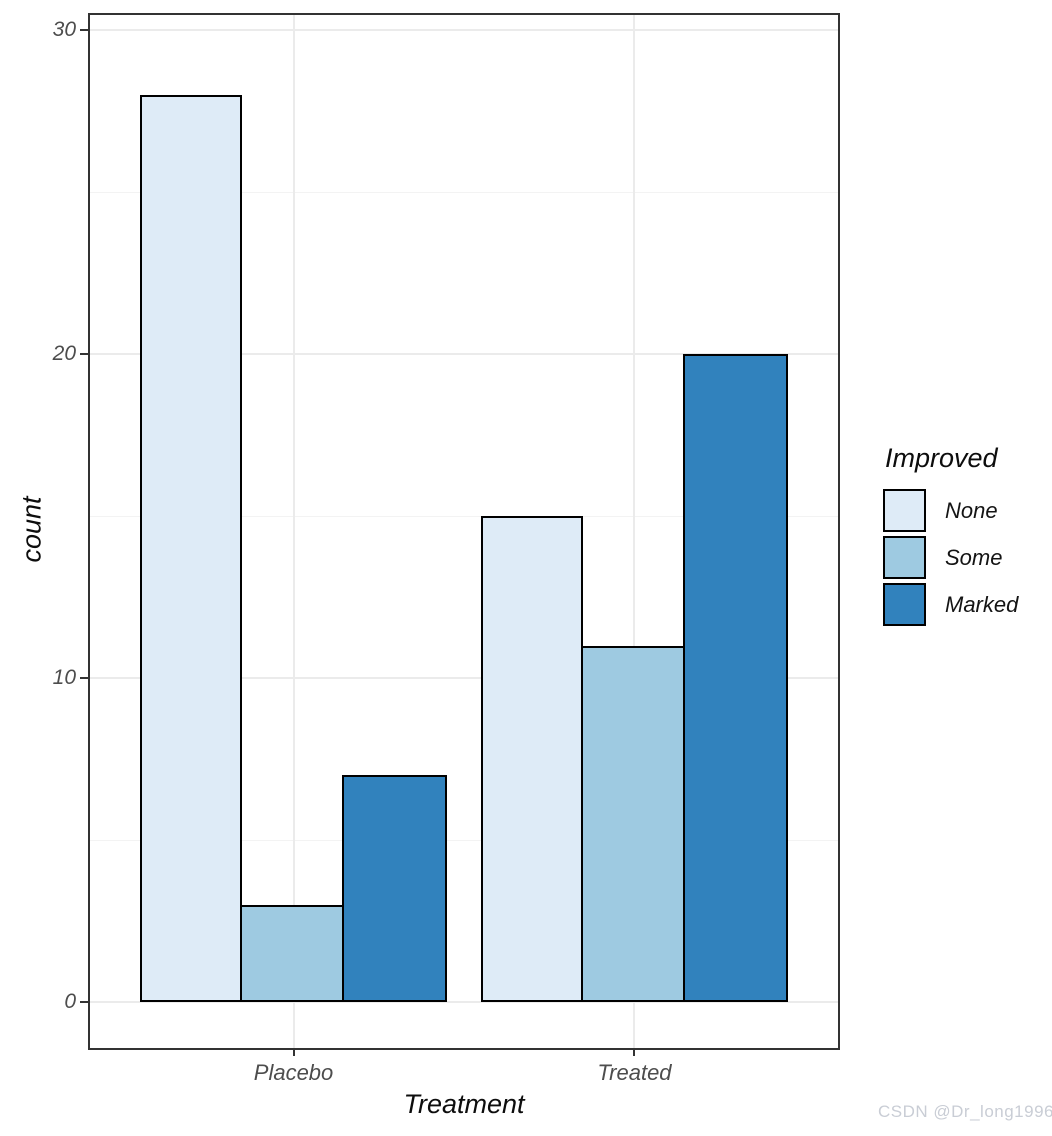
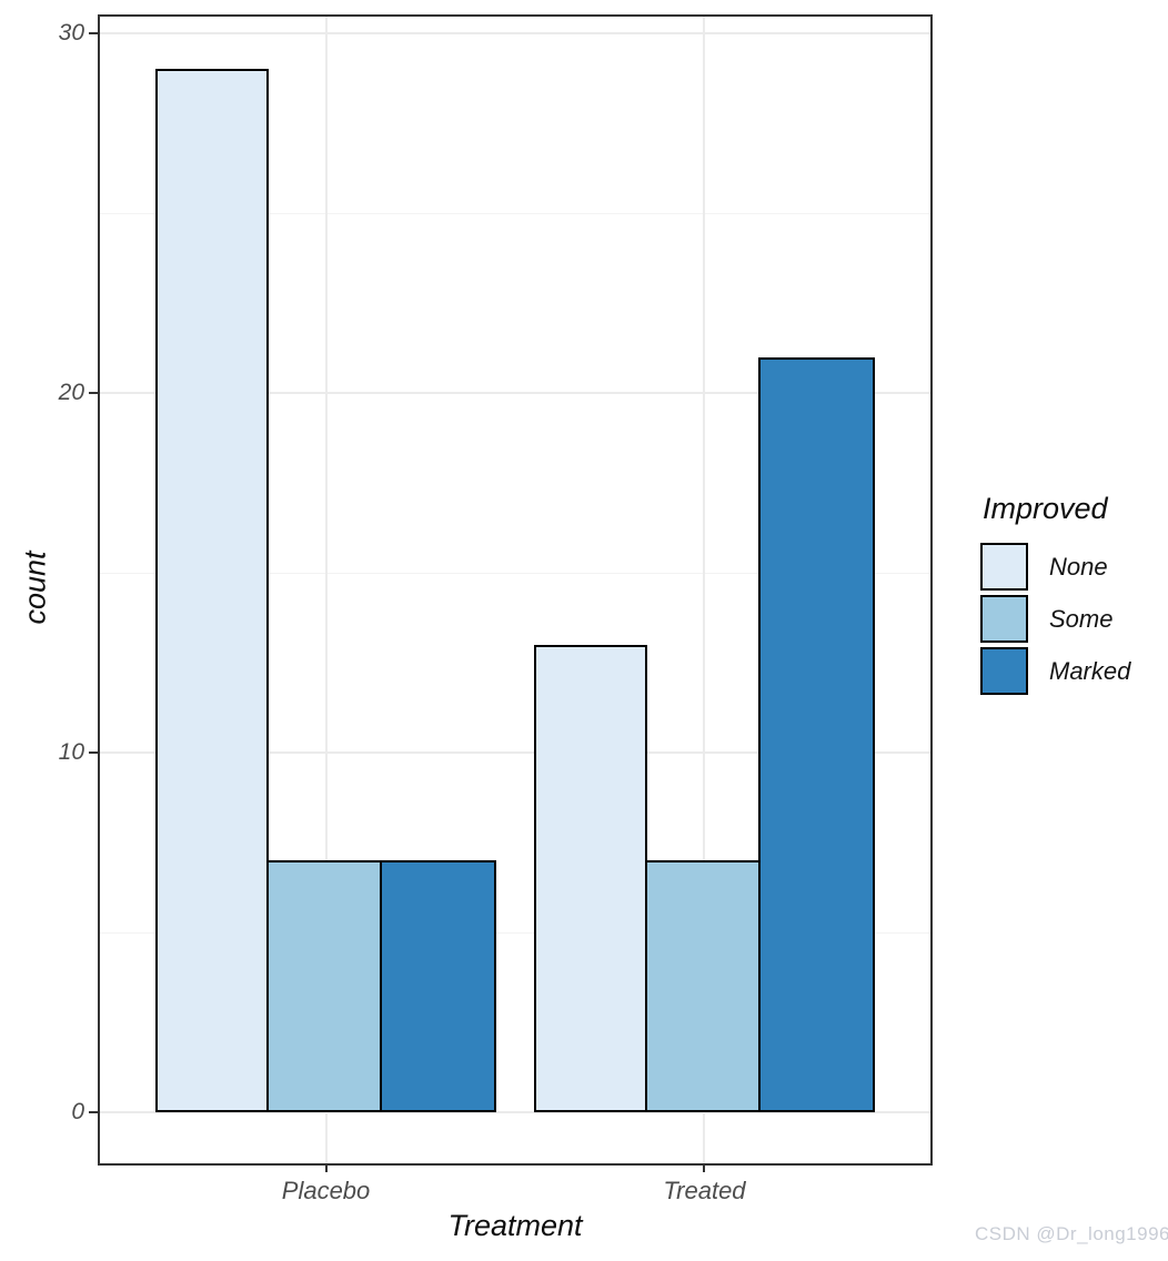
None/Placebo: 28 -> 29
Some/Placebo: 3 -> 7
None/Treated: 15 -> 13
Some/Treated: 11 -> 7
Marked/Treated: 20 -> 21
